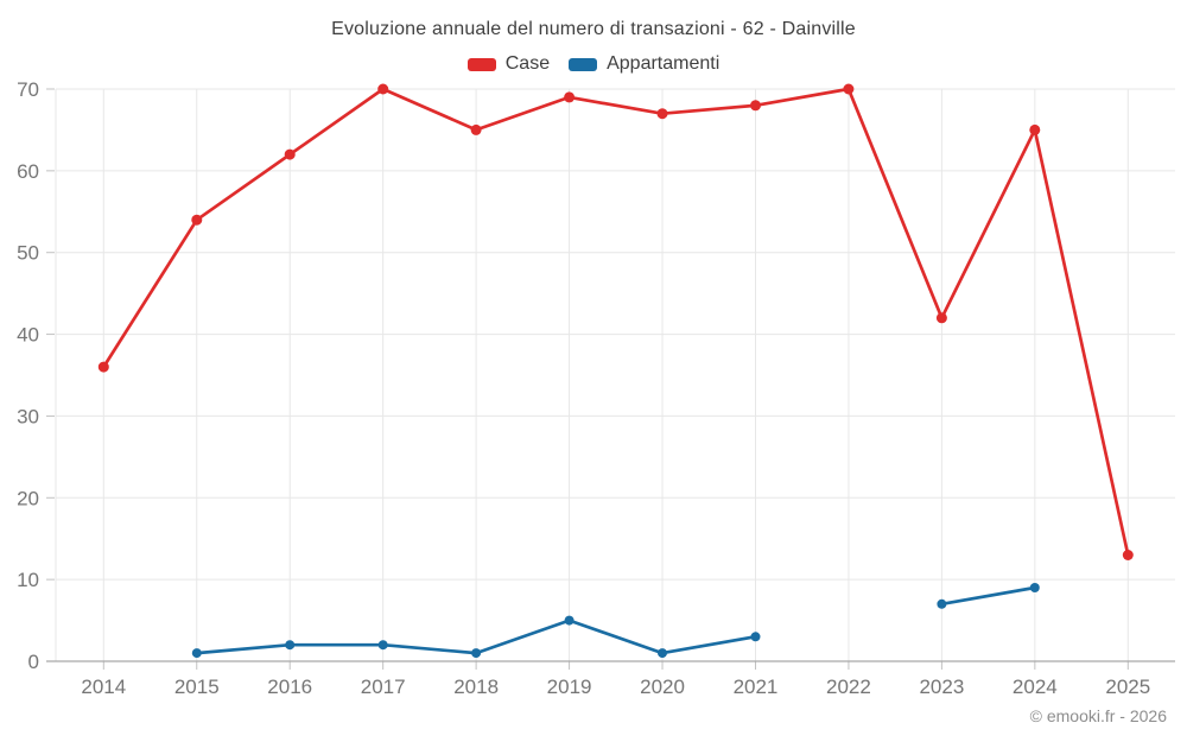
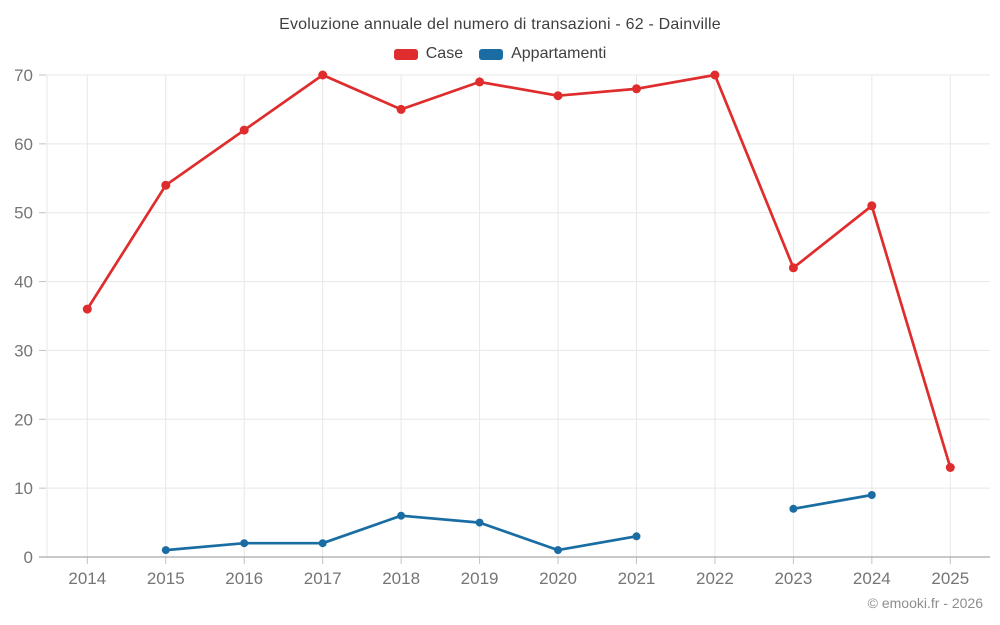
Appartamenti/2018: 1 -> 6
Case/2024: 65 -> 51
